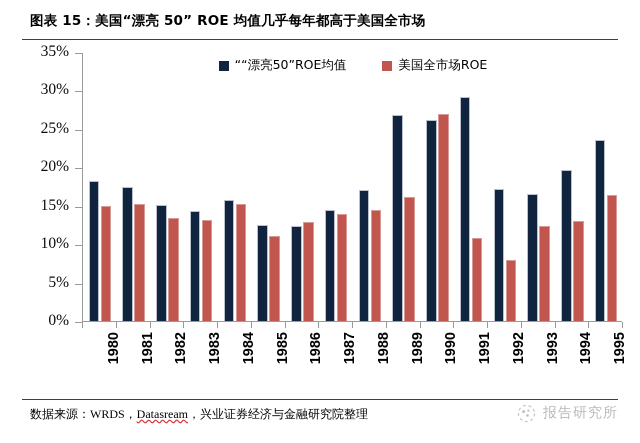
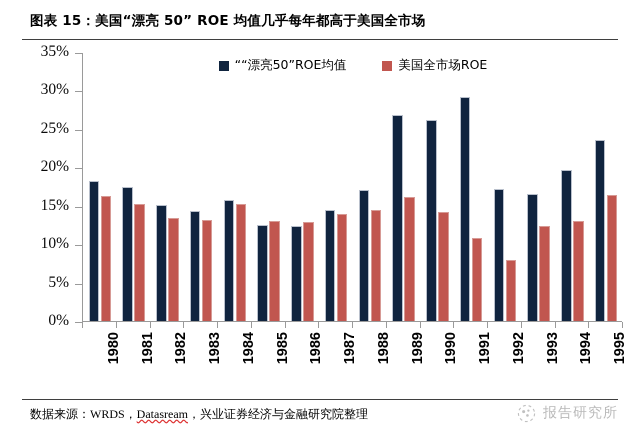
美国全市场ROE/1980: 15% -> 16%
美国全市场ROE/1985: 11% -> 13%
美国全市场ROE/1990: 27% -> 14%
